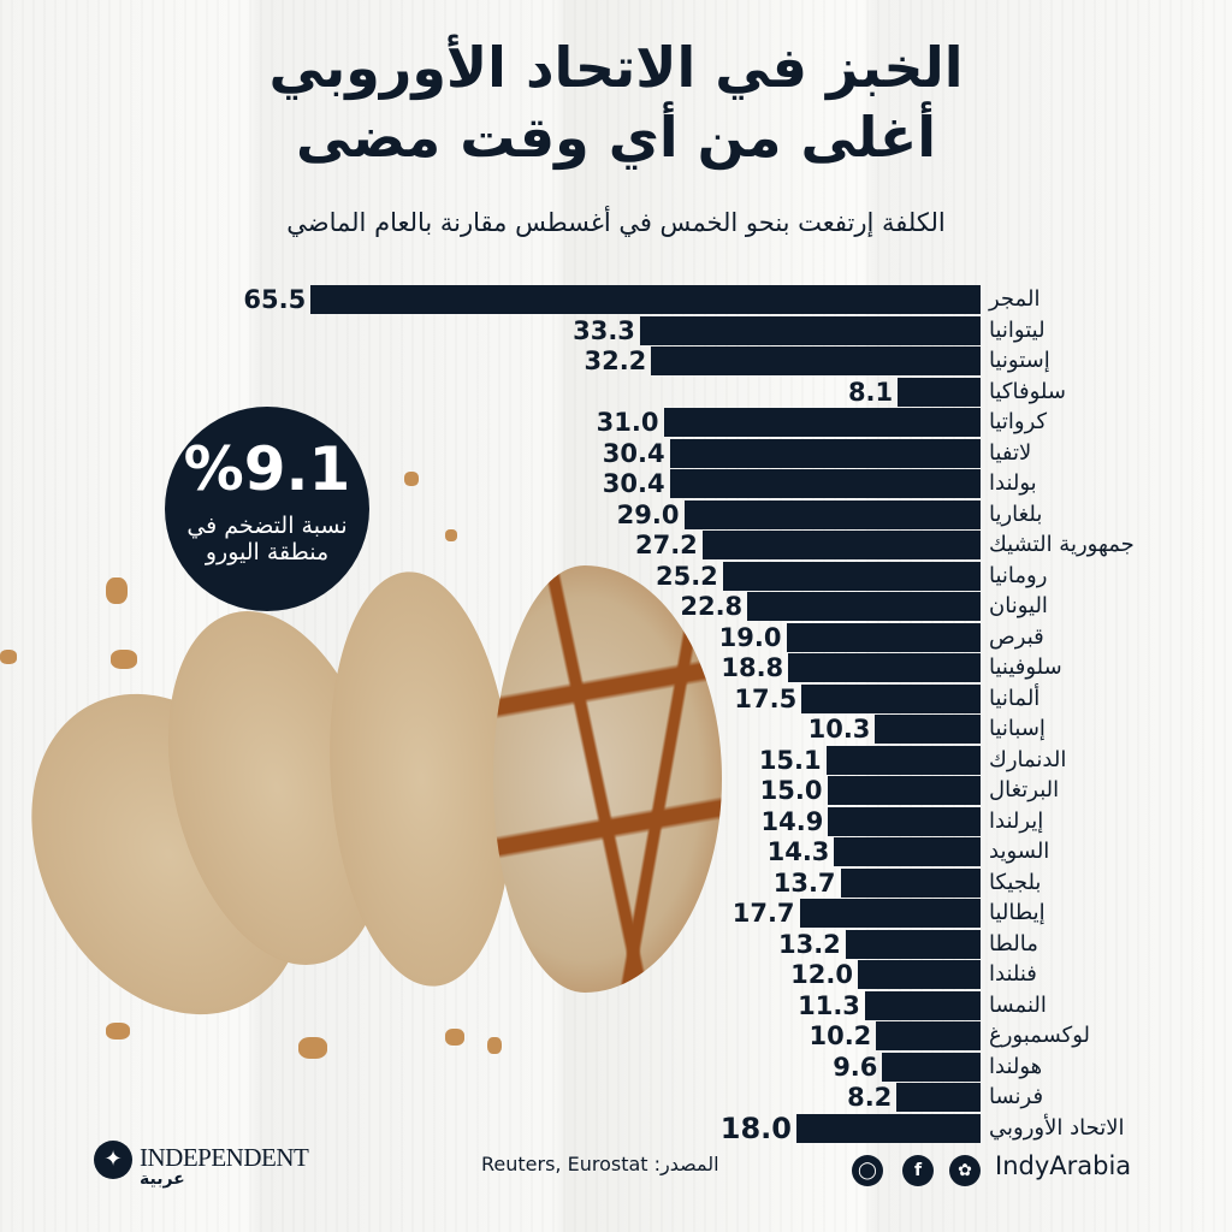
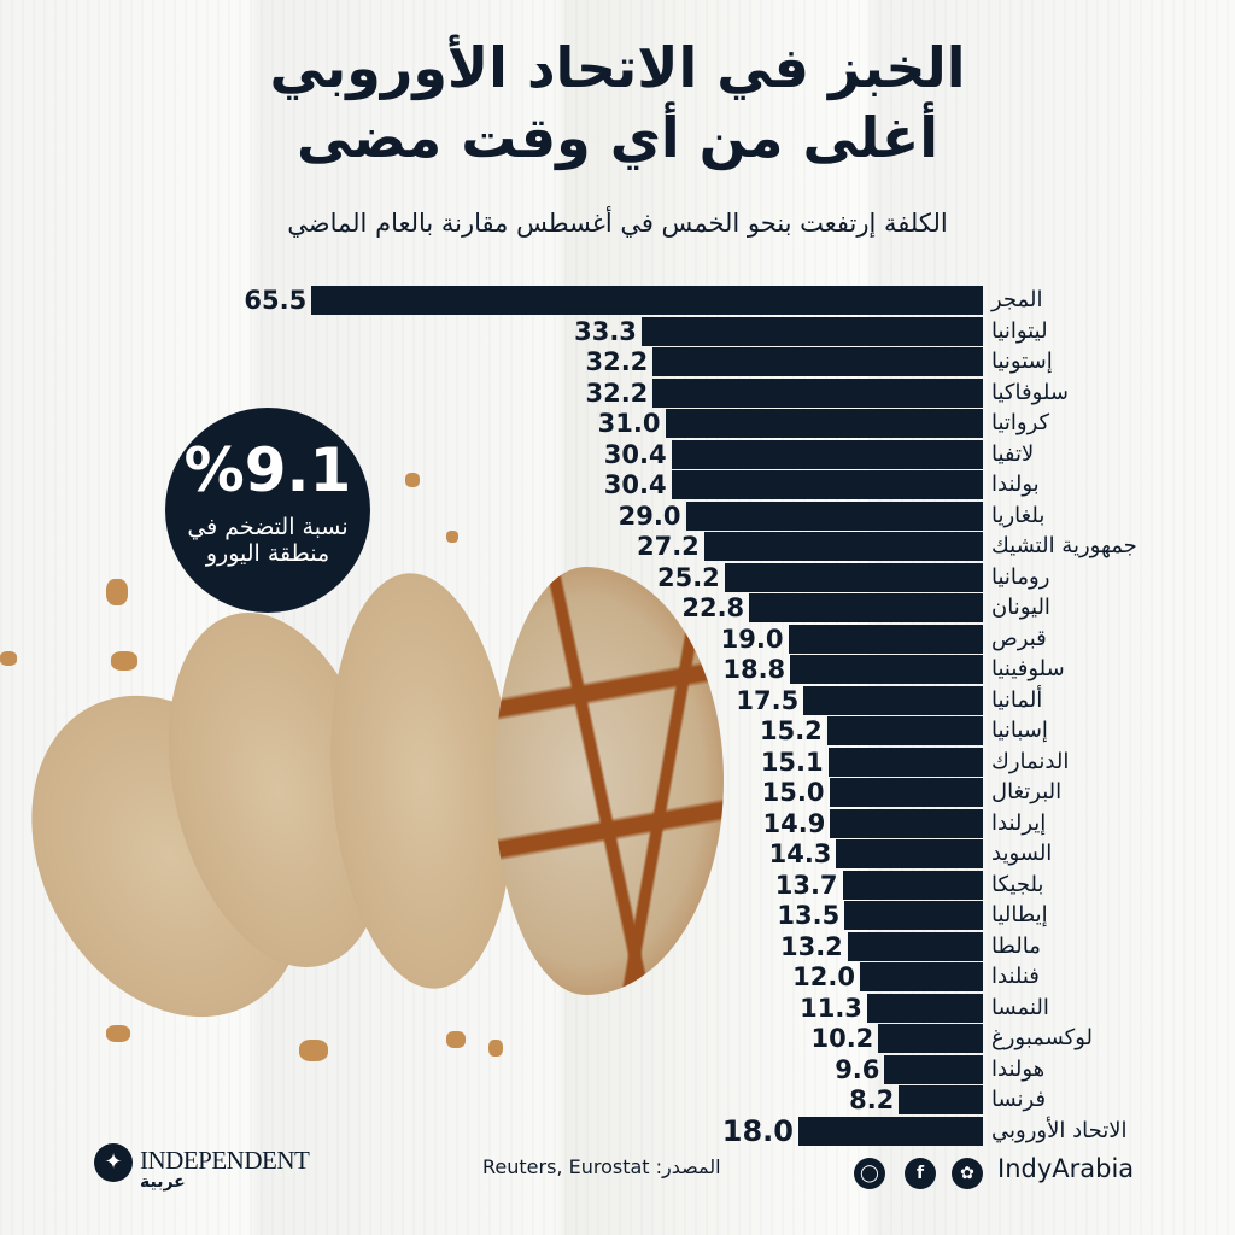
سلوفاكيا: 8.1 -> 32.2
إسبانيا: 10.3 -> 15.2
إيطاليا: 17.7 -> 13.5
